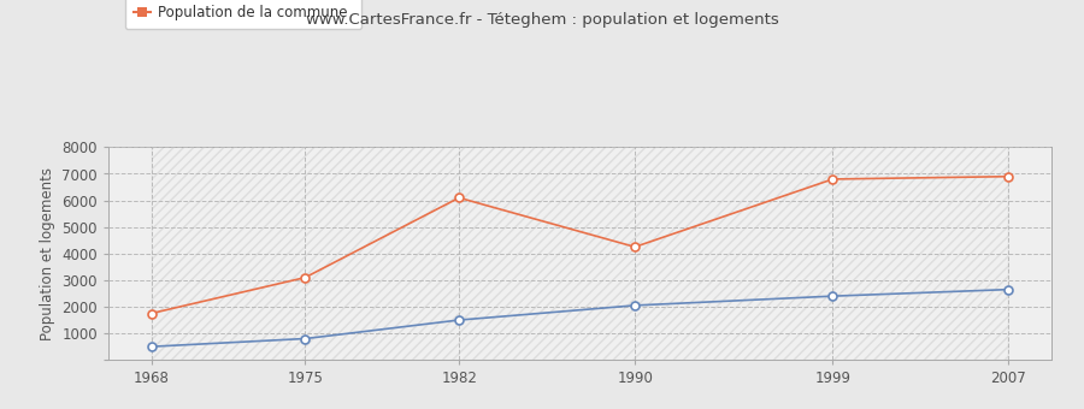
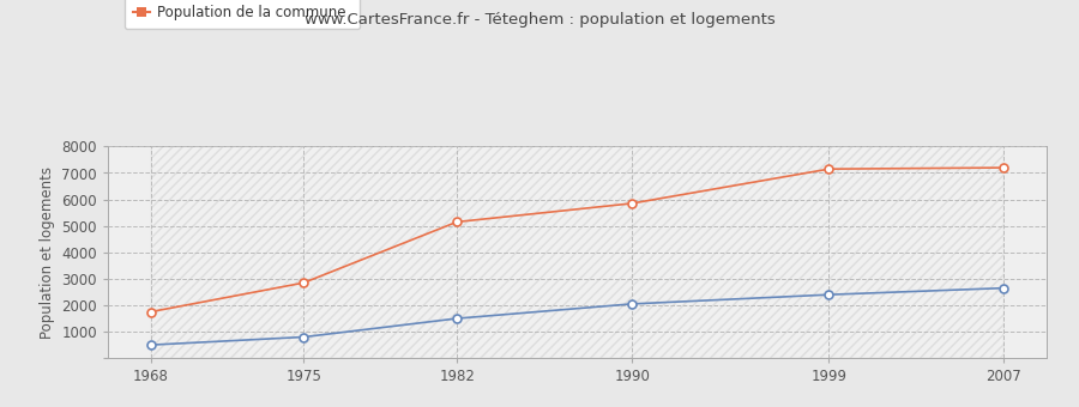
Population de la commune/1975: 3100 -> 2850
Population de la commune/1982: 6100 -> 5150
Population de la commune/1990: 4250 -> 5850
Population de la commune/1999: 6800 -> 7150
Population de la commune/2007: 6900 -> 7200
